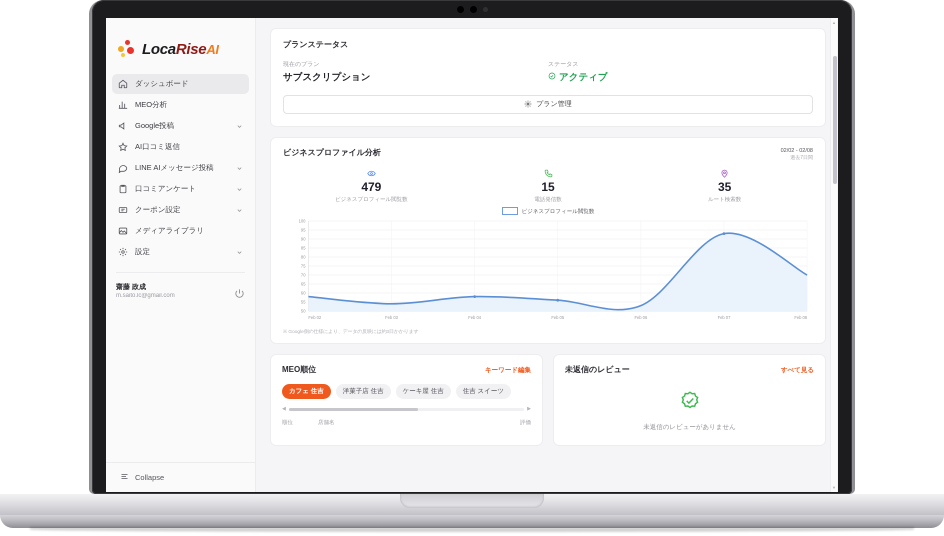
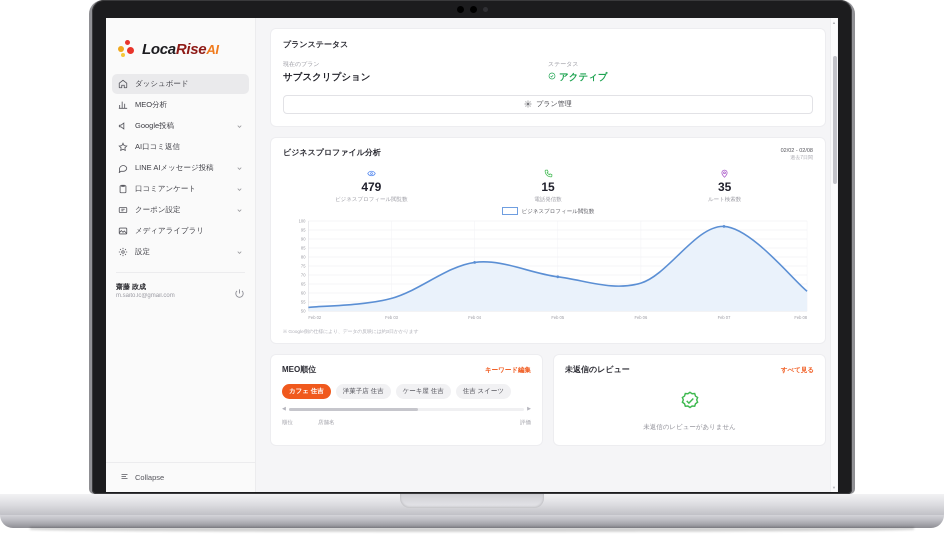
Feb 02: 58 -> 52
Feb 03: 54 -> 57
Feb 04: 58 -> 77
Feb 05: 56 -> 69
Feb 06: 53 -> 66
Feb 07: 93 -> 97
Feb 08: 70 -> 61
